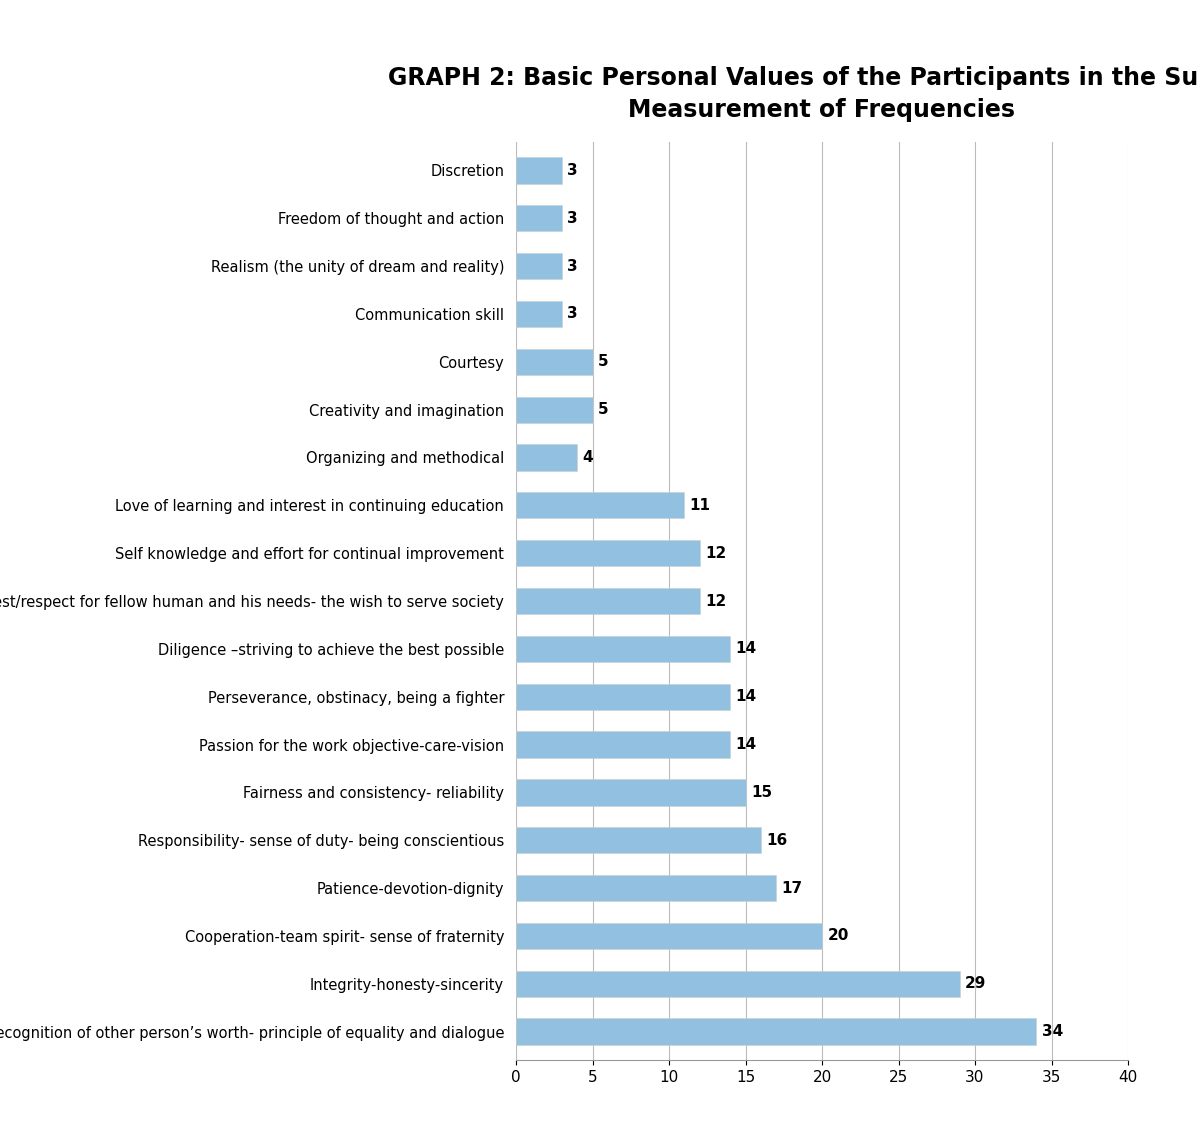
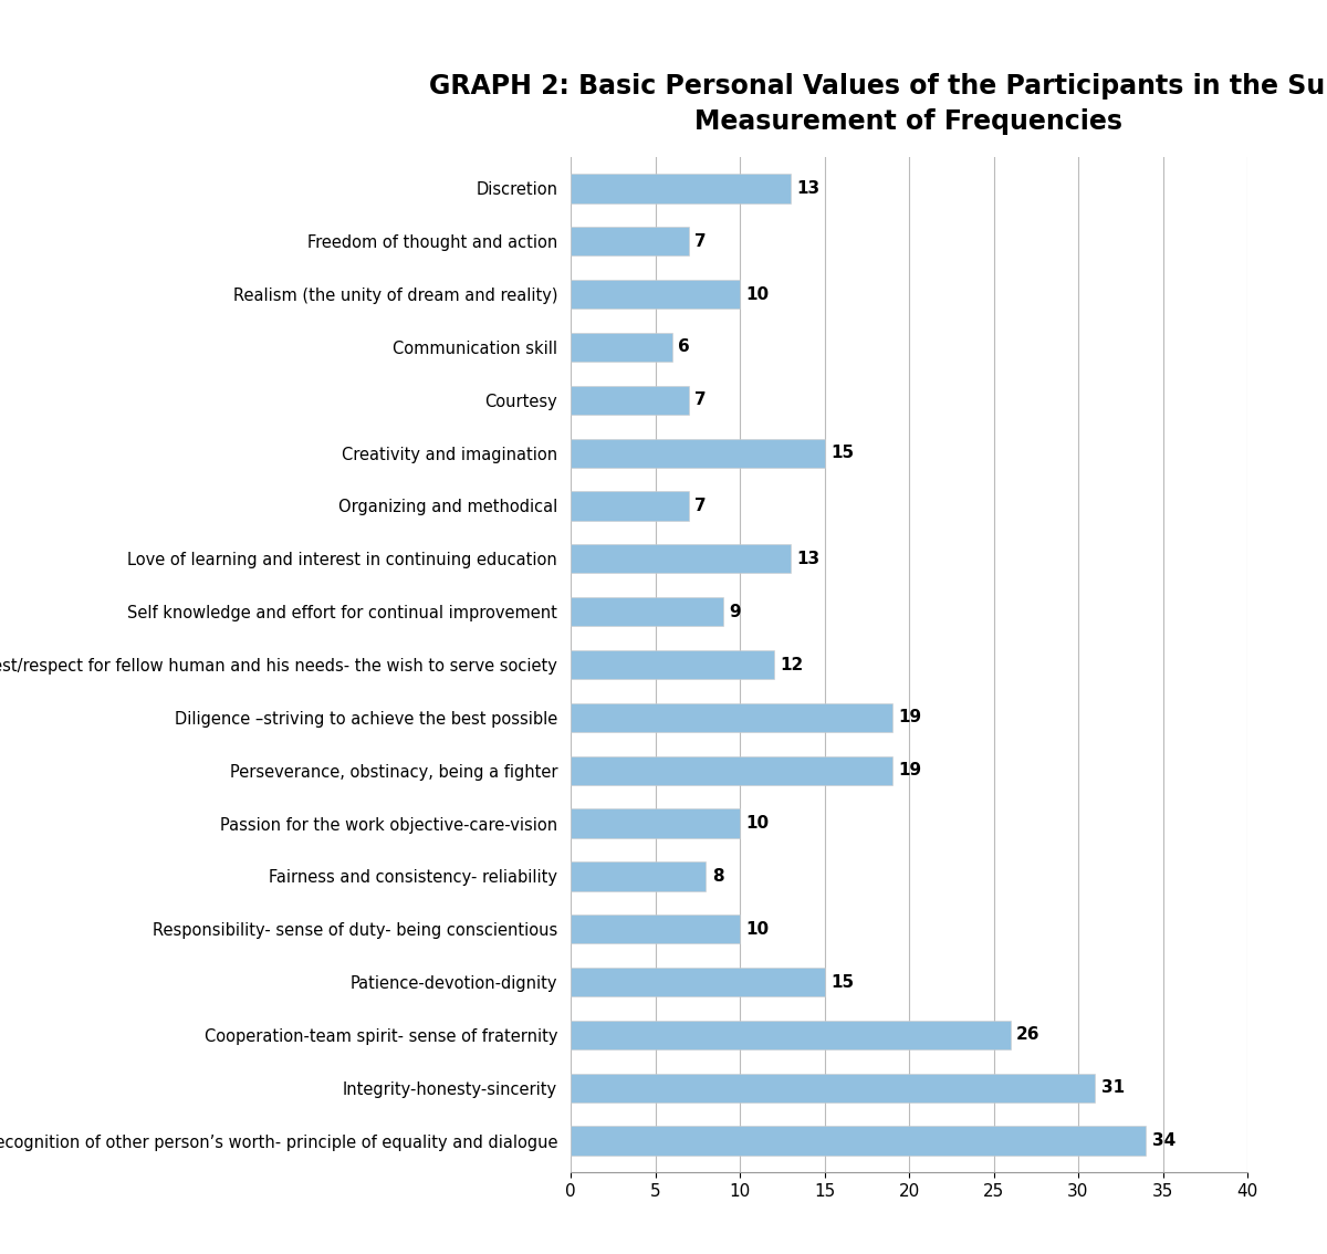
Discretion: 3 -> 13
Freedom of thought and action: 3 -> 7
Realism (the unity of dream and reality): 3 -> 10
Communication skill: 3 -> 6
Courtesy: 5 -> 7
Creativity and imagination: 5 -> 15
Organizing and methodical: 4 -> 7
Love of learning and interest in continuing education: 11 -> 13
Self knowledge and effort for continual improvement: 12 -> 9
Diligence –striving to achieve the best possible: 14 -> 19
Perseverance, obstinacy, being a fighter: 14 -> 19
Passion for the work objective-care-vision: 14 -> 10
Fairness and consistency- reliability: 15 -> 8
Responsibility- sense of duty- being conscientious: 16 -> 10
Patience-devotion-dignity: 17 -> 15
Cooperation-team spirit- sense of fraternity: 20 -> 26
Integrity-honesty-sincerity: 29 -> 31
